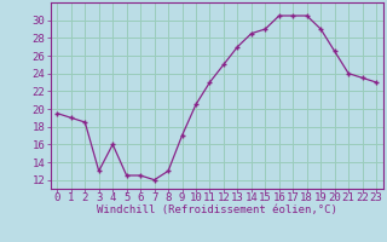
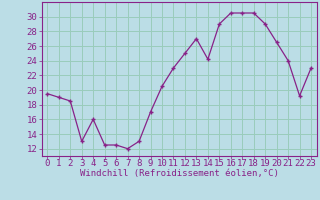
14: 28.5 -> 24.2
22: 23.5 -> 19.2
